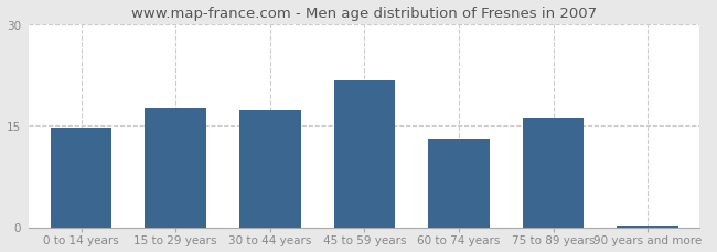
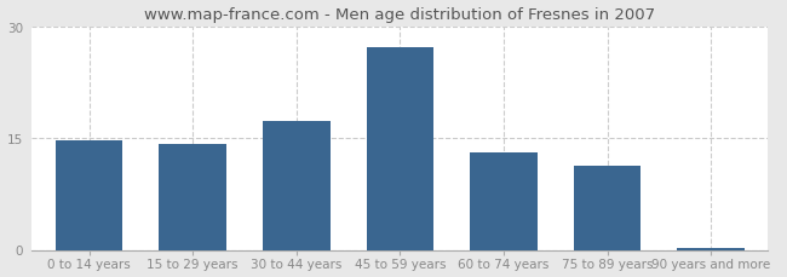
15 to 29 years: 17.6 -> 14.2
45 to 59 years: 21.6 -> 27.2
75 to 89 years: 16.2 -> 11.3
